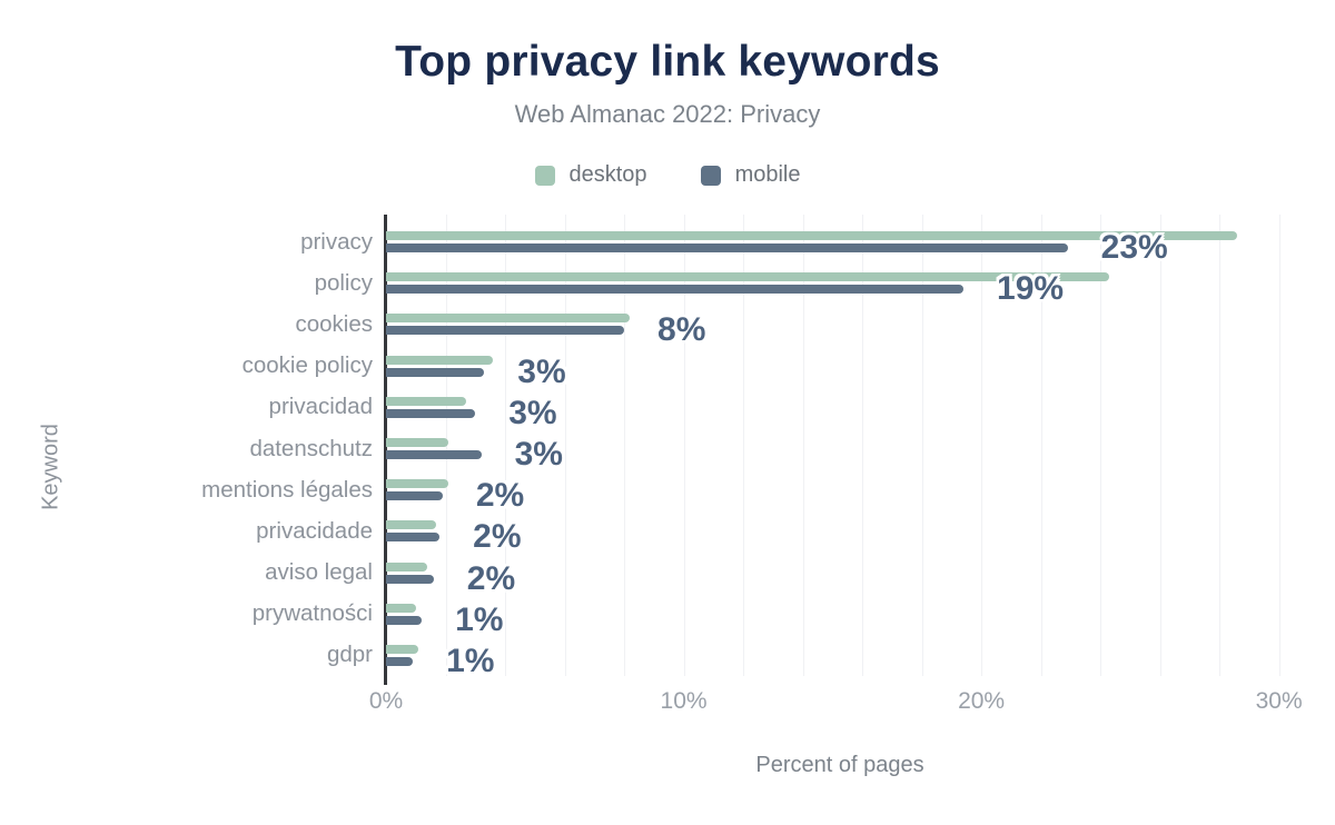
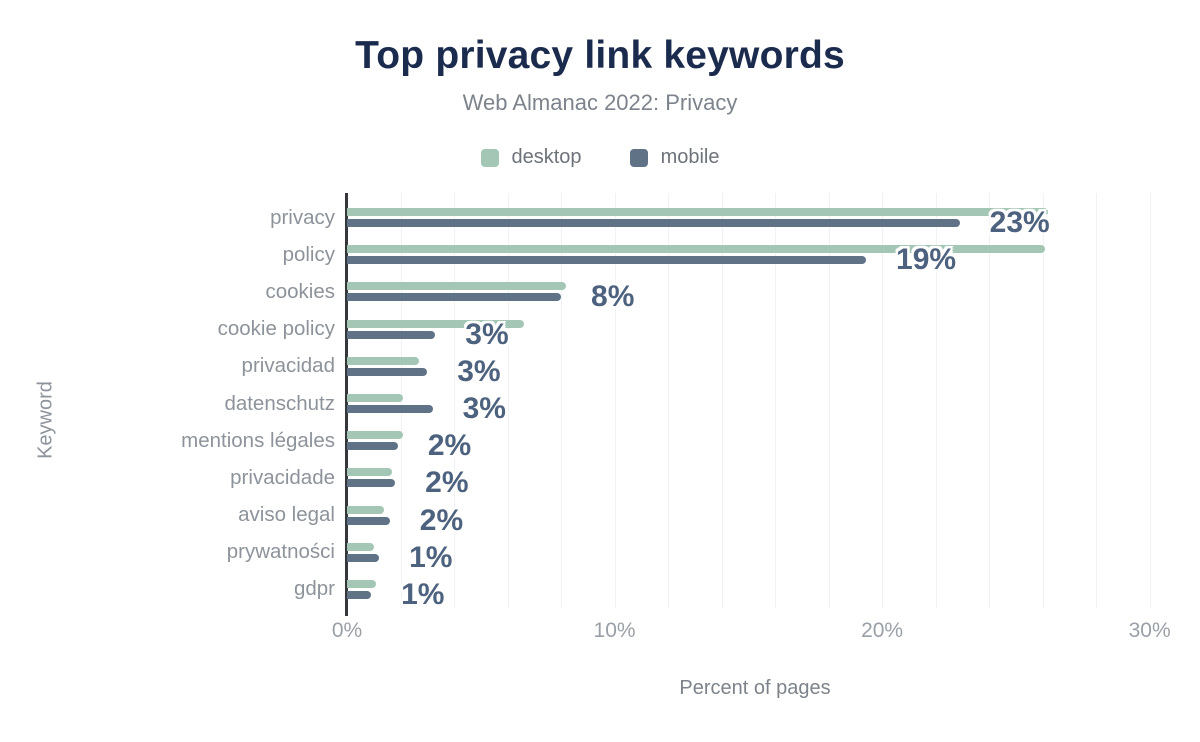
desktop/privacy: 28.6% -> 26.2%
desktop/policy: 24.3% -> 26.1%
desktop/cookie policy: 3.6% -> 6.6%
